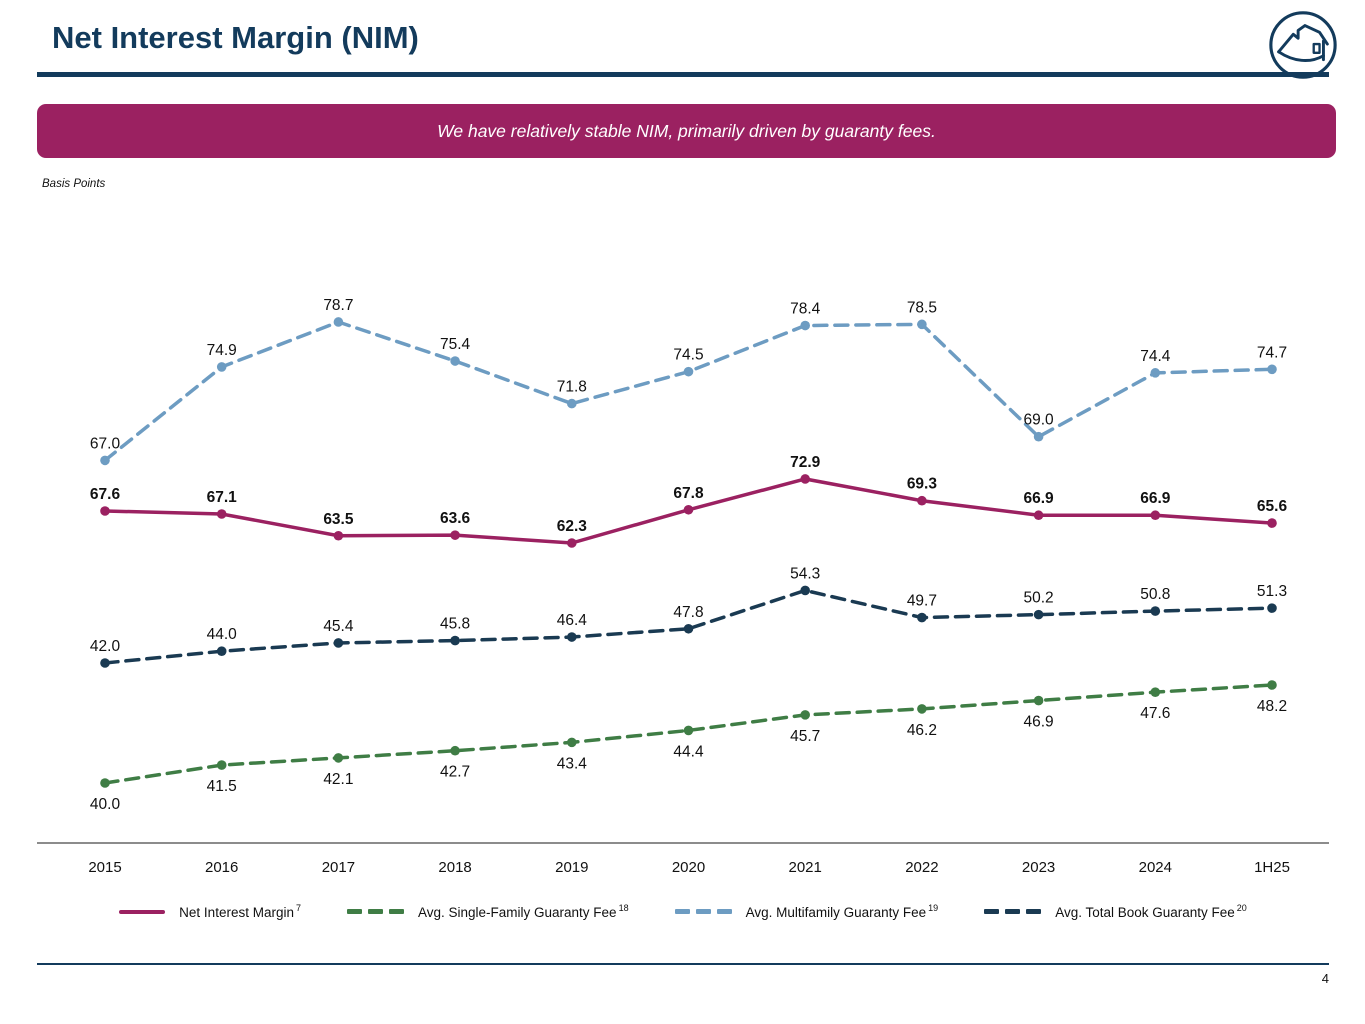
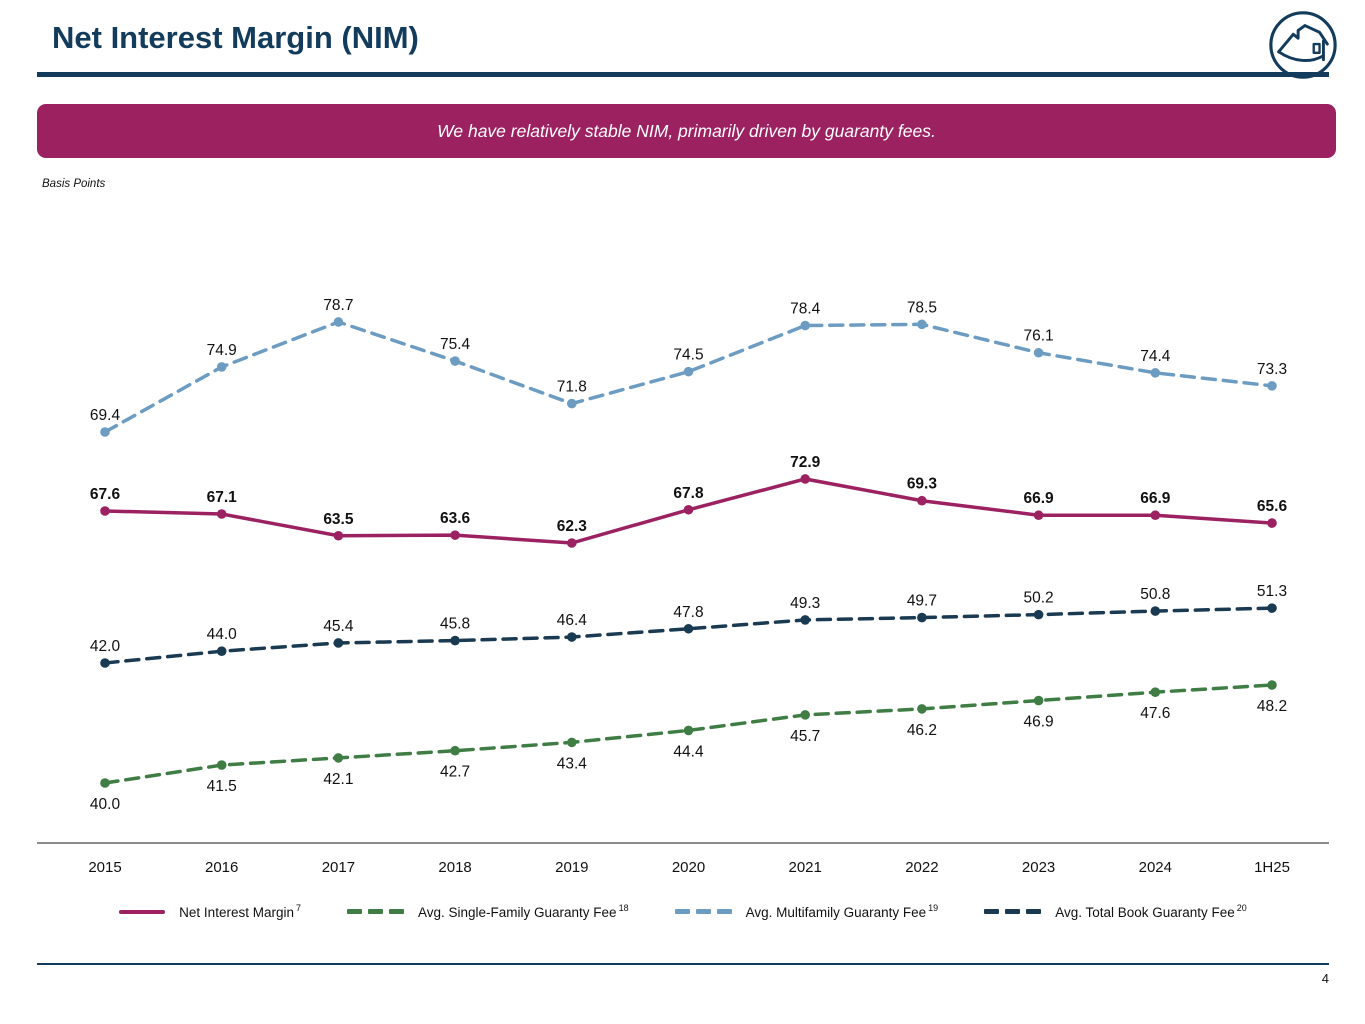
Avg. Multifamily Guaranty Fee/2015: 67.0 -> 69.4
Avg. Total Book Guaranty Fee/2021: 54.3 -> 49.3
Avg. Multifamily Guaranty Fee/2023: 69.0 -> 76.1
Avg. Multifamily Guaranty Fee/1H25: 74.7 -> 73.3
